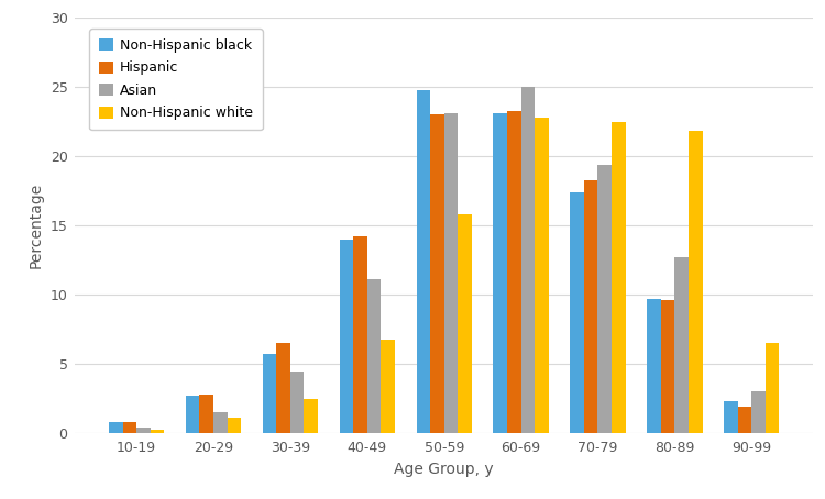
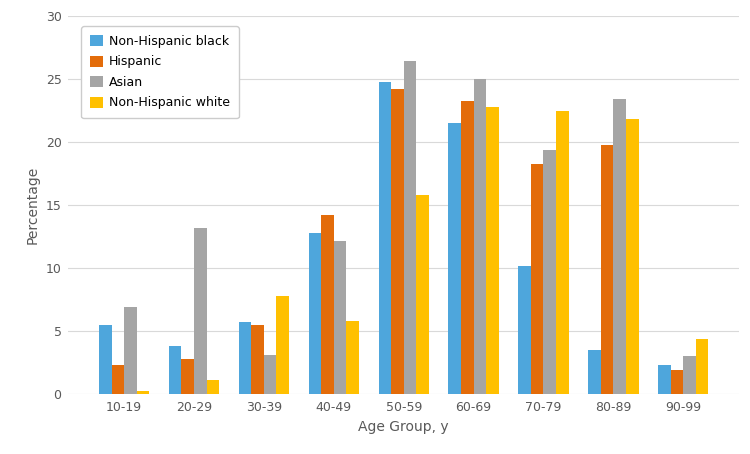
Non-Hispanic black/10-19: 0.8 -> 5.5
Hispanic/10-19: 0.8 -> 2.3
Asian/10-19: 0.4 -> 6.9
Non-Hispanic black/20-29: 2.7 -> 3.8
Asian/20-29: 1.5 -> 13.2
Hispanic/30-39: 6.5 -> 5.5
Asian/30-39: 4.5 -> 3.1
Non-Hispanic white/30-39: 2.5 -> 7.8
Non-Hispanic black/40-49: 14.0 -> 12.8
Asian/40-49: 11.1 -> 12.2
Non-Hispanic white/40-49: 6.8 -> 5.8
Hispanic/50-59: 23.0 -> 24.2
Asian/50-59: 23.1 -> 26.4
Non-Hispanic black/60-69: 23.1 -> 21.5
Non-Hispanic black/70-79: 17.4 -> 10.2
Non-Hispanic black/80-89: 9.7 -> 3.5
Hispanic/80-89: 9.6 -> 19.8
Asian/80-89: 12.7 -> 23.4
Non-Hispanic white/90-99: 6.5 -> 4.4
